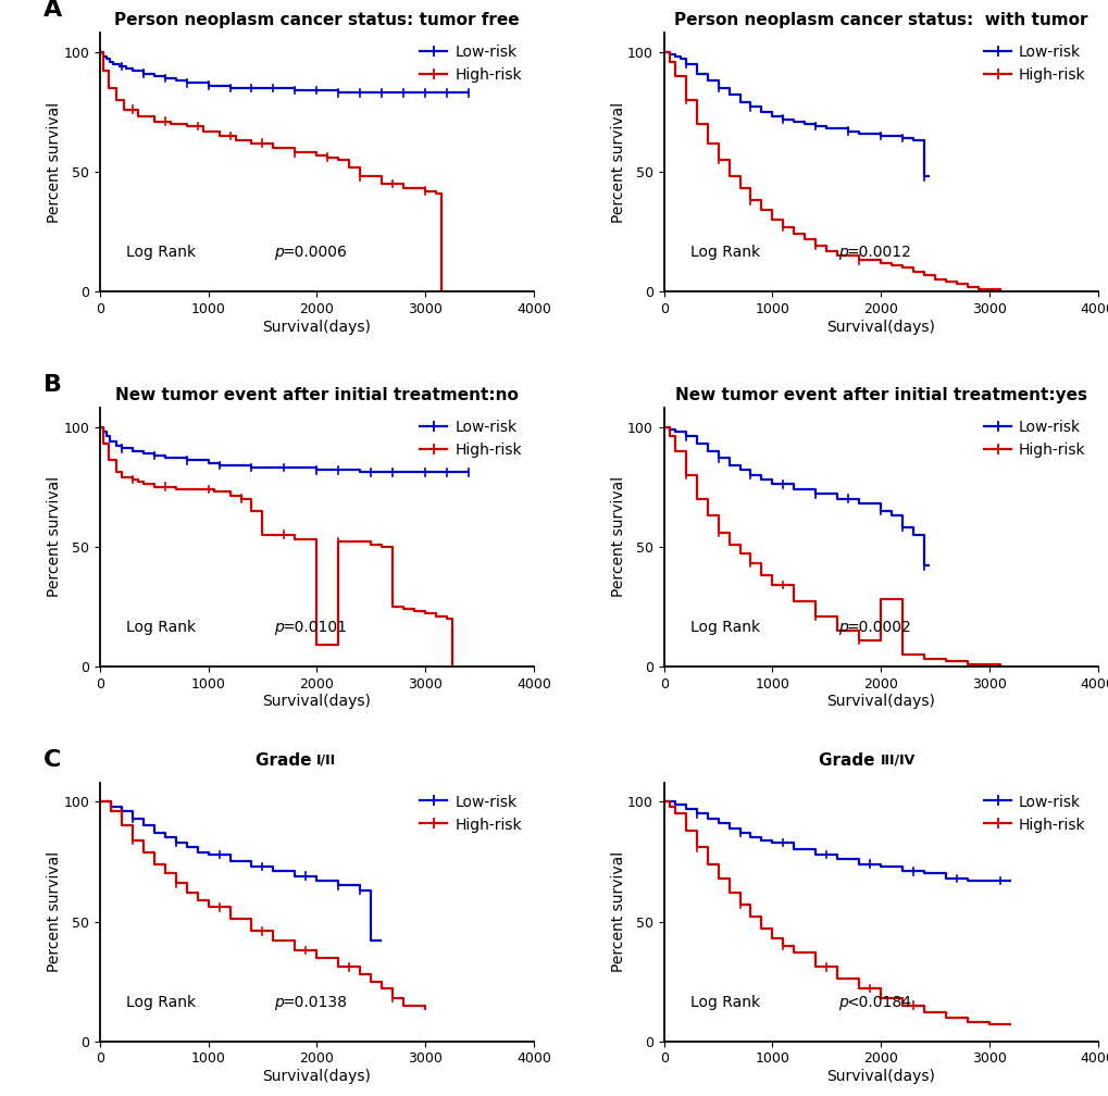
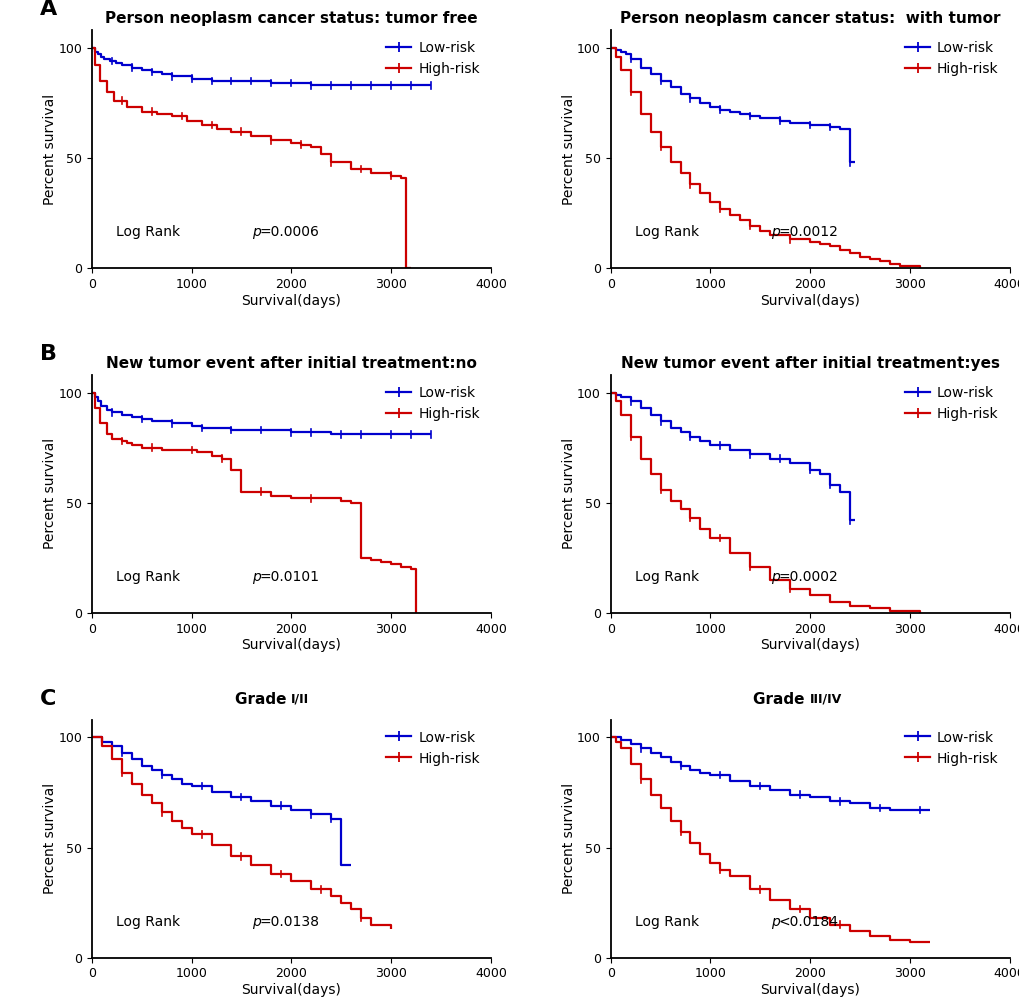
New tumor event after initial treatment:no/High-risk/2000: 9 -> 52
New tumor event after initial treatment:yes/High-risk/2000: 28 -> 8
